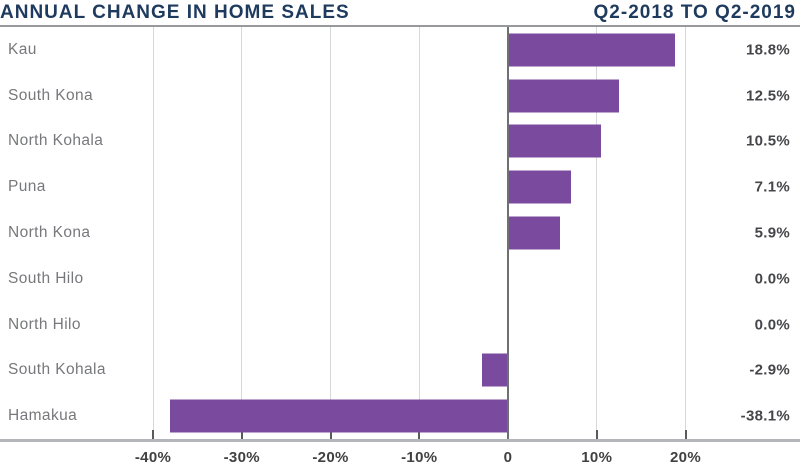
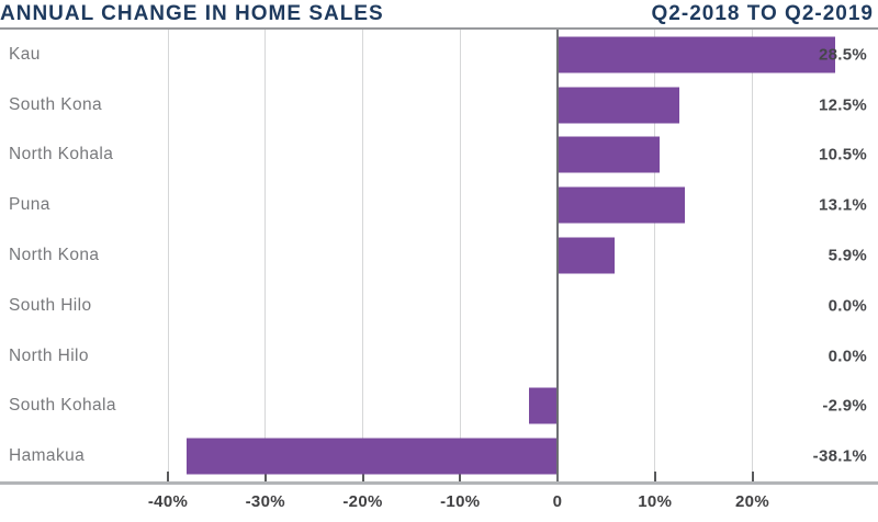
Kau: 18.8% -> 28.5%
Puna: 7.1% -> 13.1%
